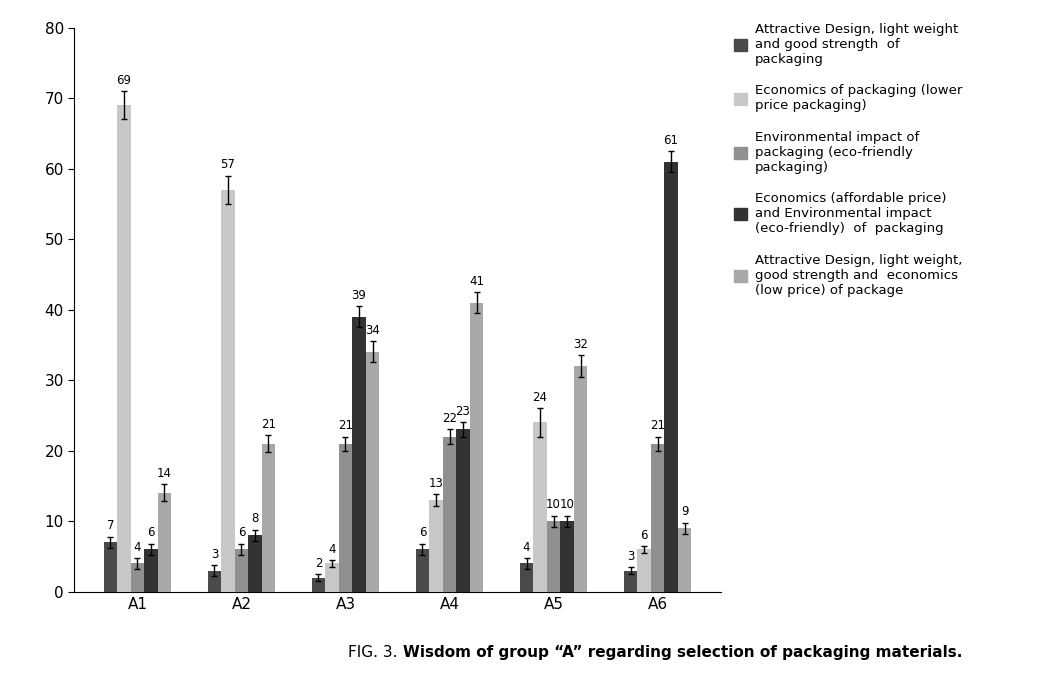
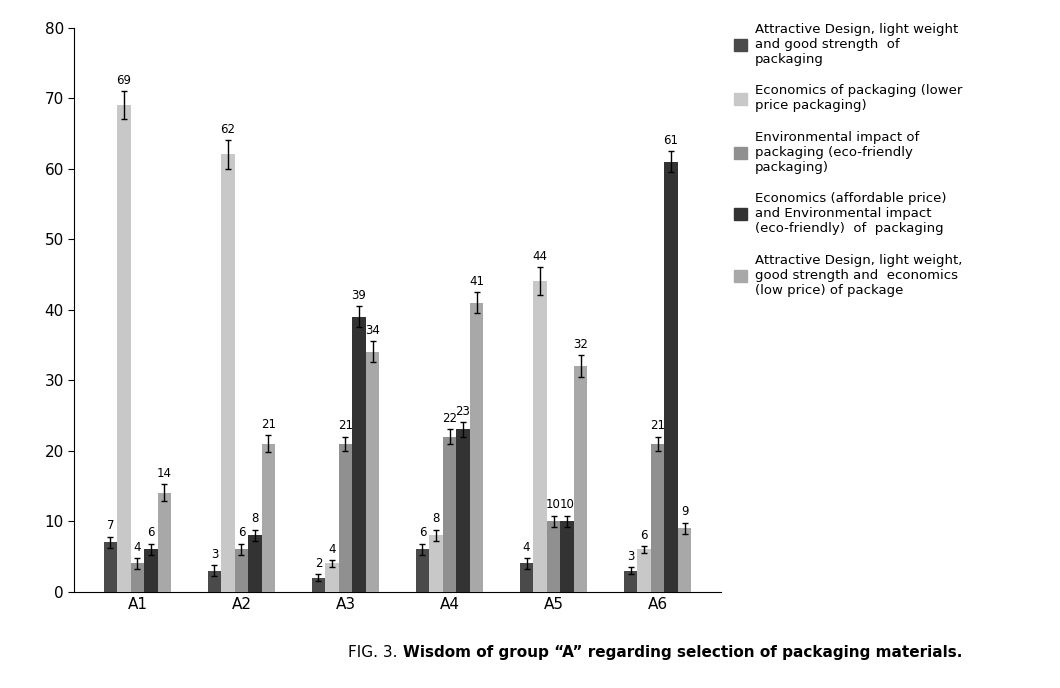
Economics of packaging (lower price packaging)/A2: 57 -> 62
Economics of packaging (lower price packaging)/A4: 13 -> 8
Economics of packaging (lower price packaging)/A5: 24 -> 44
